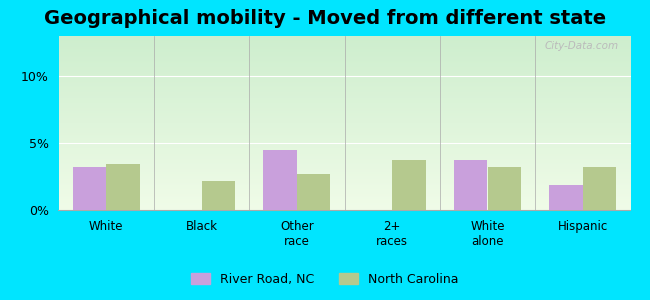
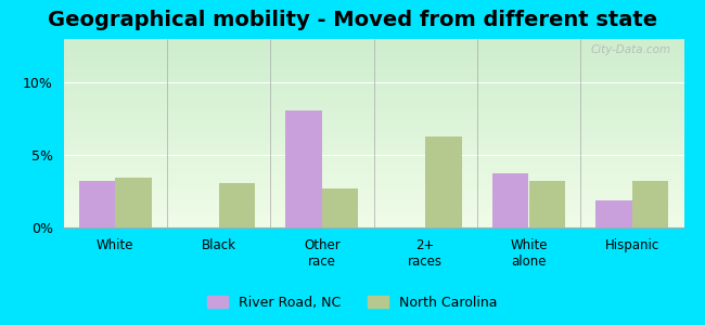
North Carolina/Black: 2.2% -> 3.1%
River Road, NC/Other race: 4.5% -> 8.1%
North Carolina/2+ races: 3.7% -> 6.3%
